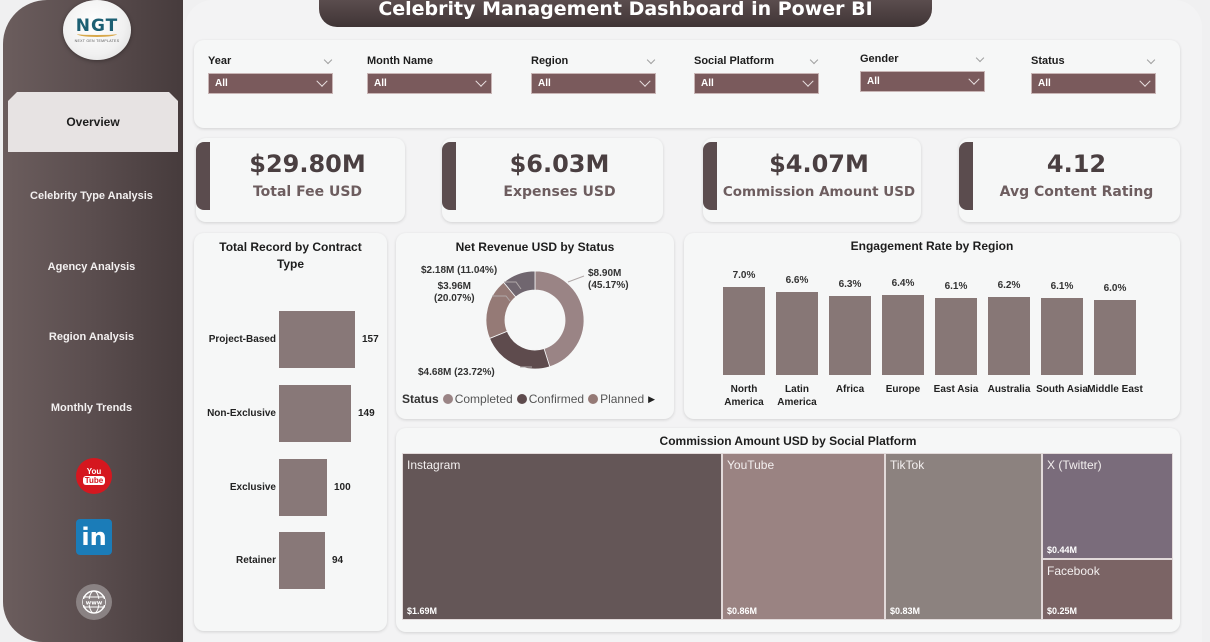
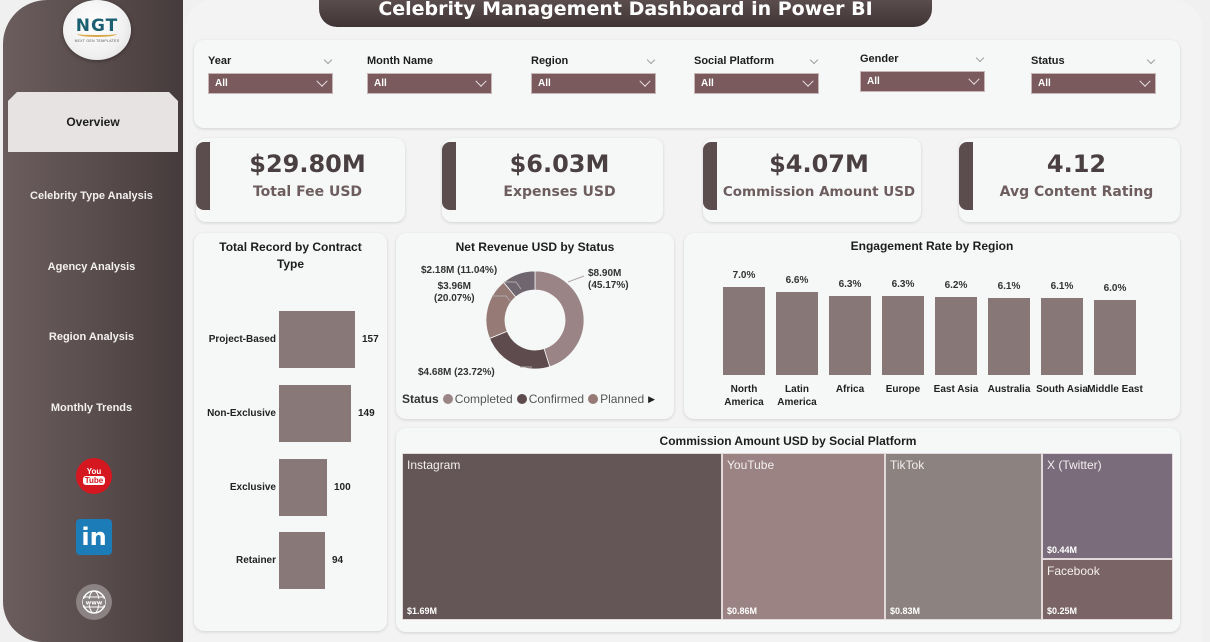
Engagement Rate by Region/Europe: 6.4% -> 6.3%
Engagement Rate by Region/East Asia: 6.1% -> 6.2%
Engagement Rate by Region/Australia: 6.2% -> 6.1%
